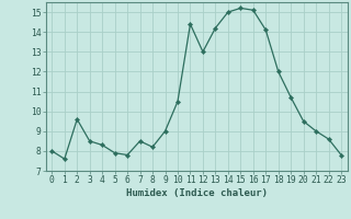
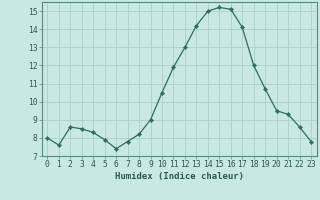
2: 9.6 -> 8.6
6: 7.8 -> 7.4
7: 8.5 -> 7.8
11: 14.4 -> 11.9
21: 9.0 -> 9.3
